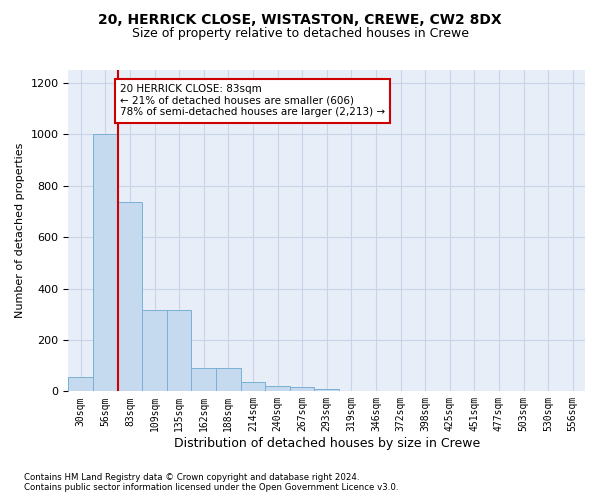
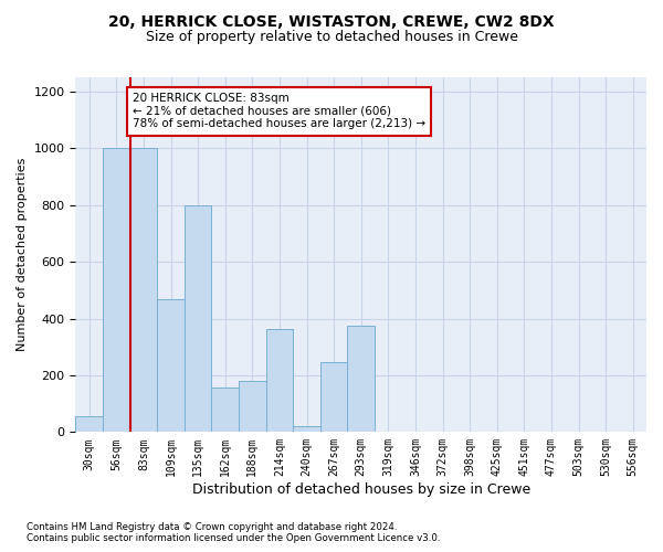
83sqm: 735 -> 1000
109sqm: 315 -> 470
135sqm: 315 -> 800
162sqm: 90 -> 155
188sqm: 90 -> 180
214sqm: 35 -> 365
267sqm: 15 -> 245
293sqm: 8 -> 375
